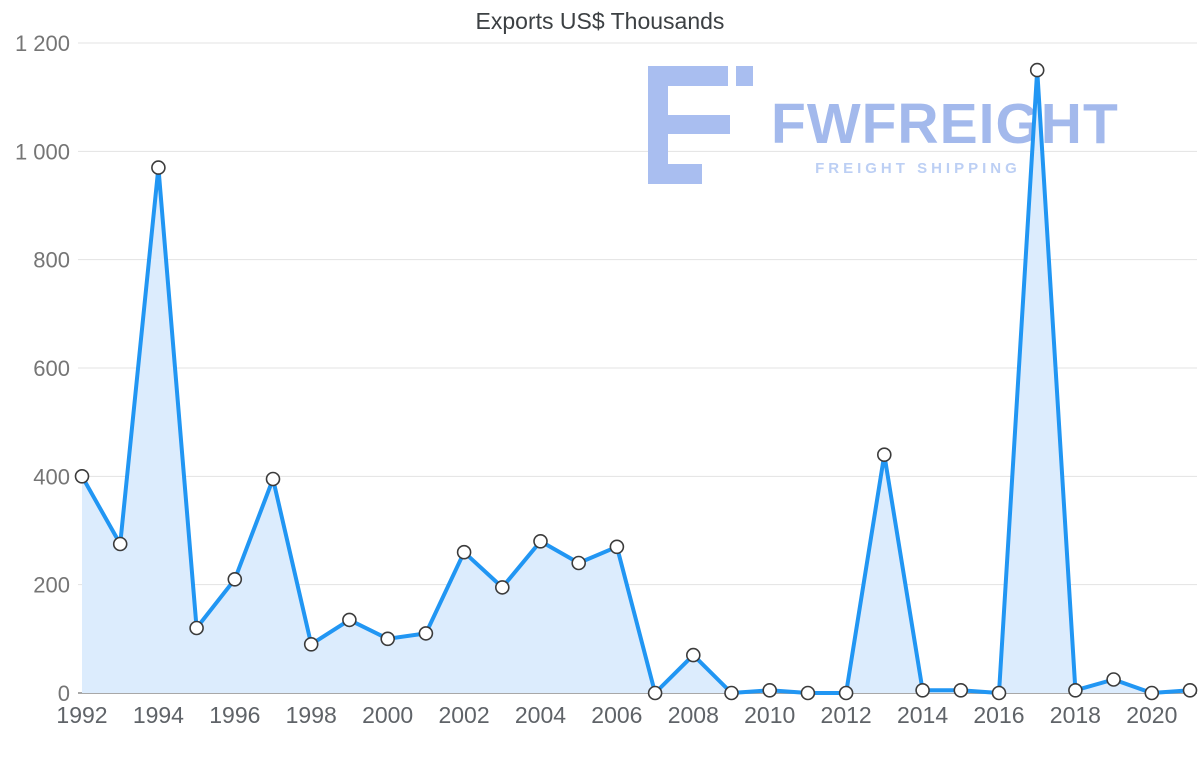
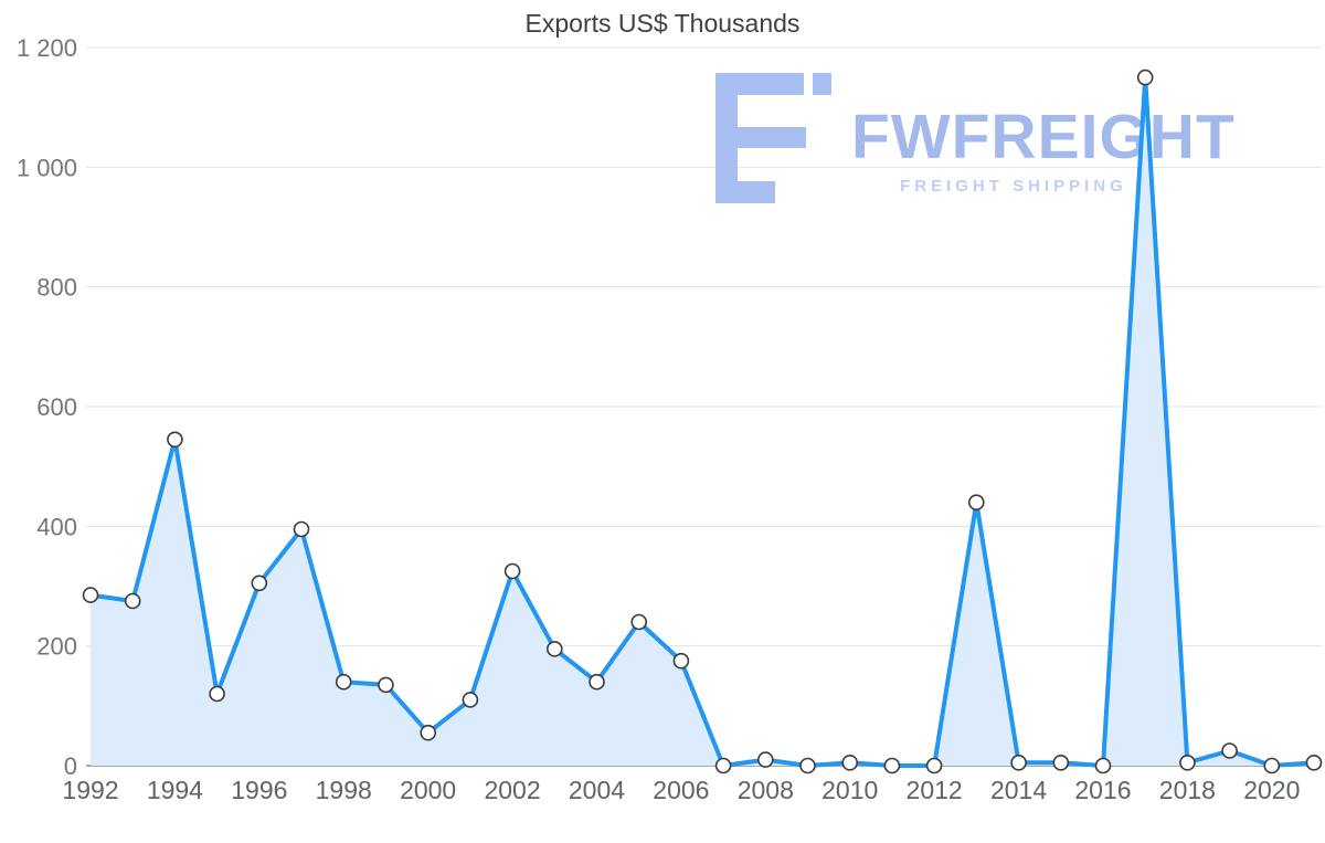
1992: 400 -> 280
1994: 970 -> 540
1996: 210 -> 300
1998: 90 -> 140
2000: 100 -> 60
2002: 260 -> 320
2004: 280 -> 140
2006: 270 -> 180
2008: 70 -> 10
